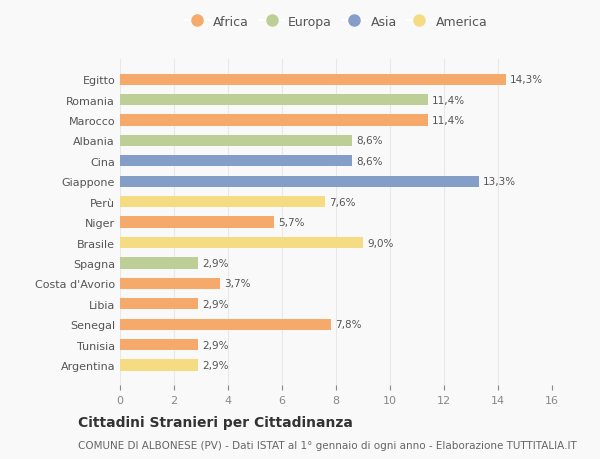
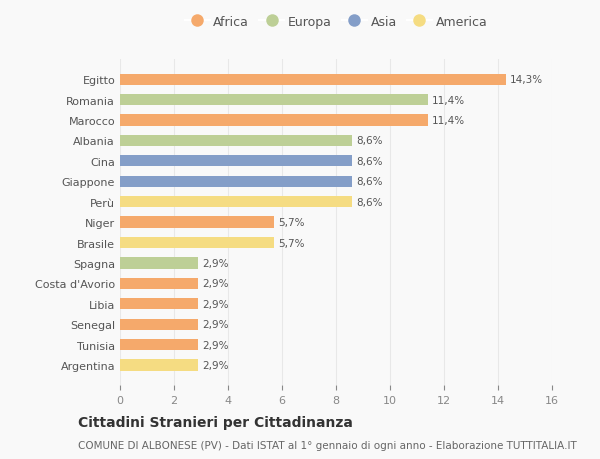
Giappone: 13,3% -> 8,6%
Perù: 7,6% -> 8,6%
Brasile: 9,0% -> 5,7%
Costa d'Avorio: 3,7% -> 2,9%
Senegal: 7,8% -> 2,9%
